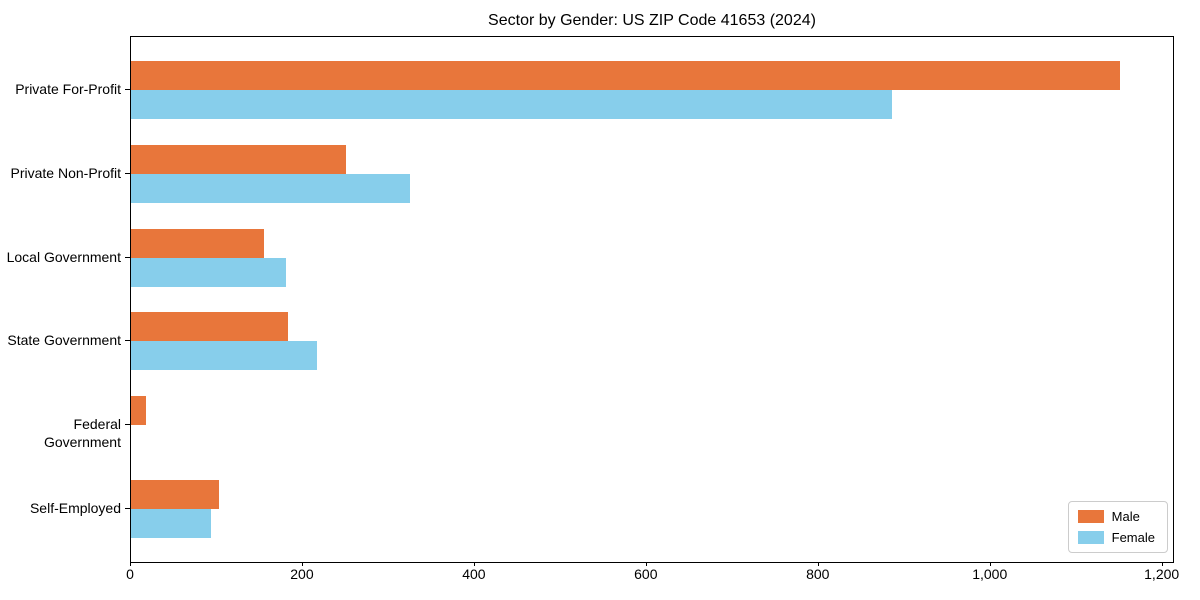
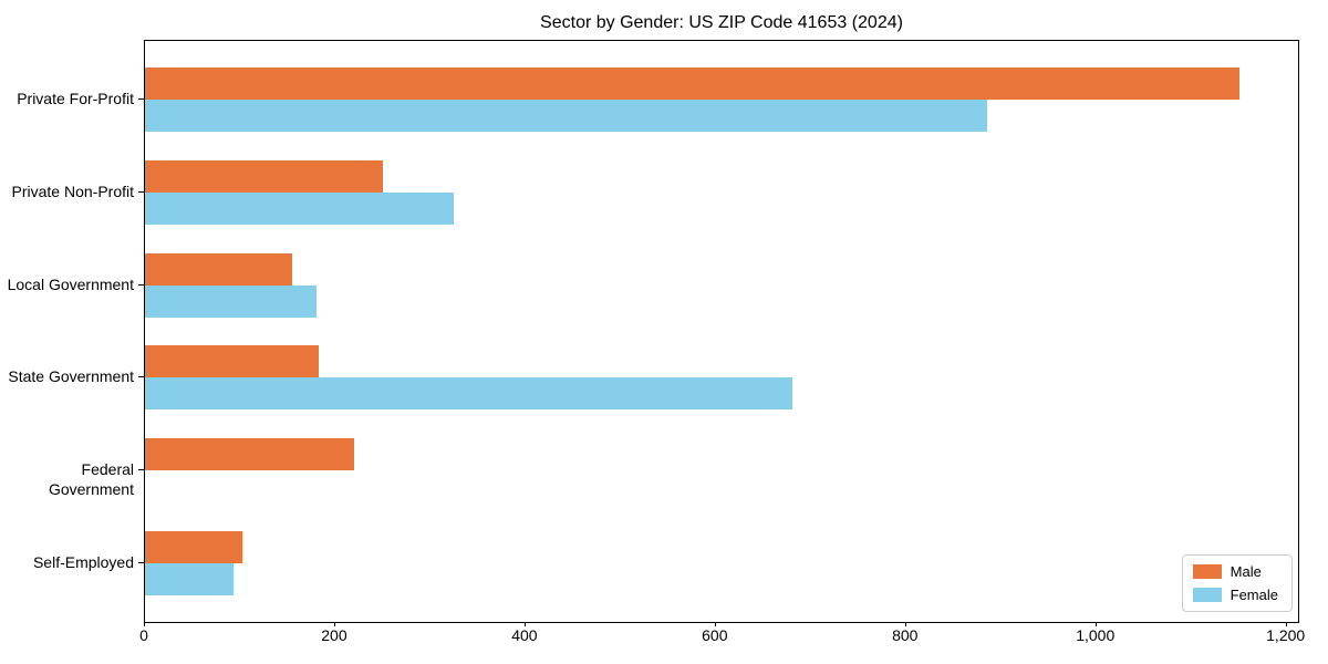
Female/State Government: 220 -> 680
Male/Federal Government: 20 -> 220
